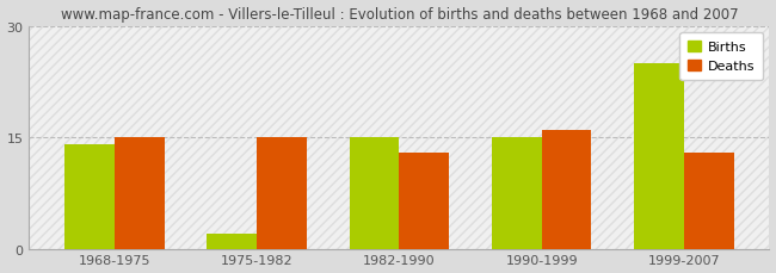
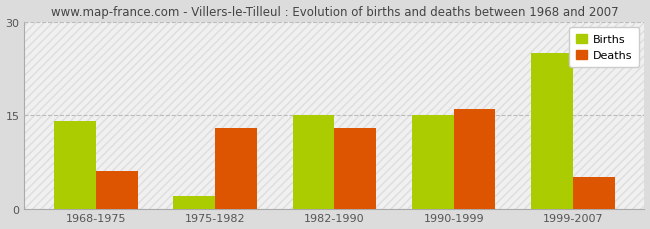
Deaths/1968-1975: 15 -> 6
Deaths/1975-1982: 15 -> 13
Deaths/1999-2007: 13 -> 5
